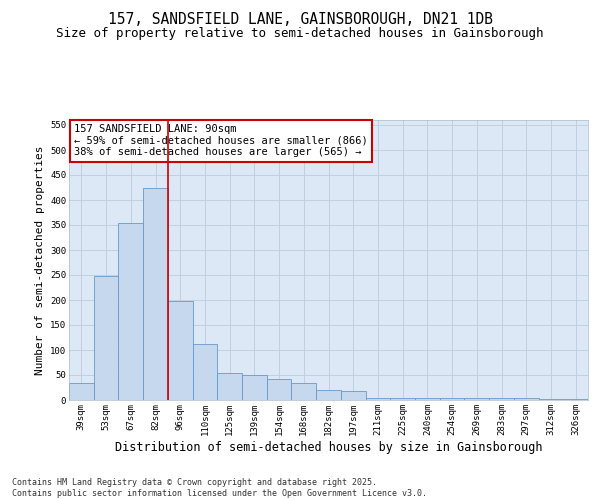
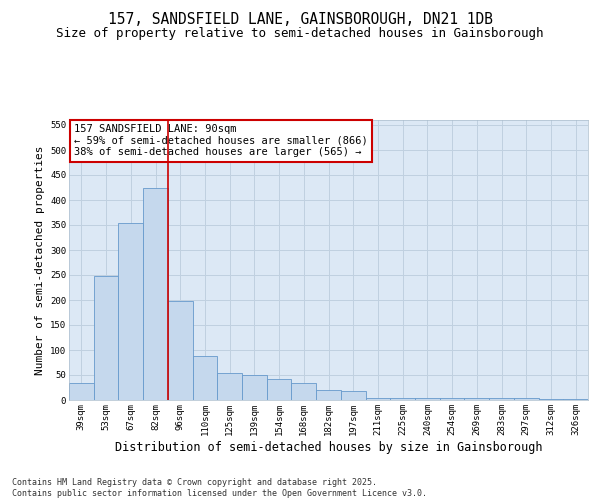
110sqm: 112 -> 88
